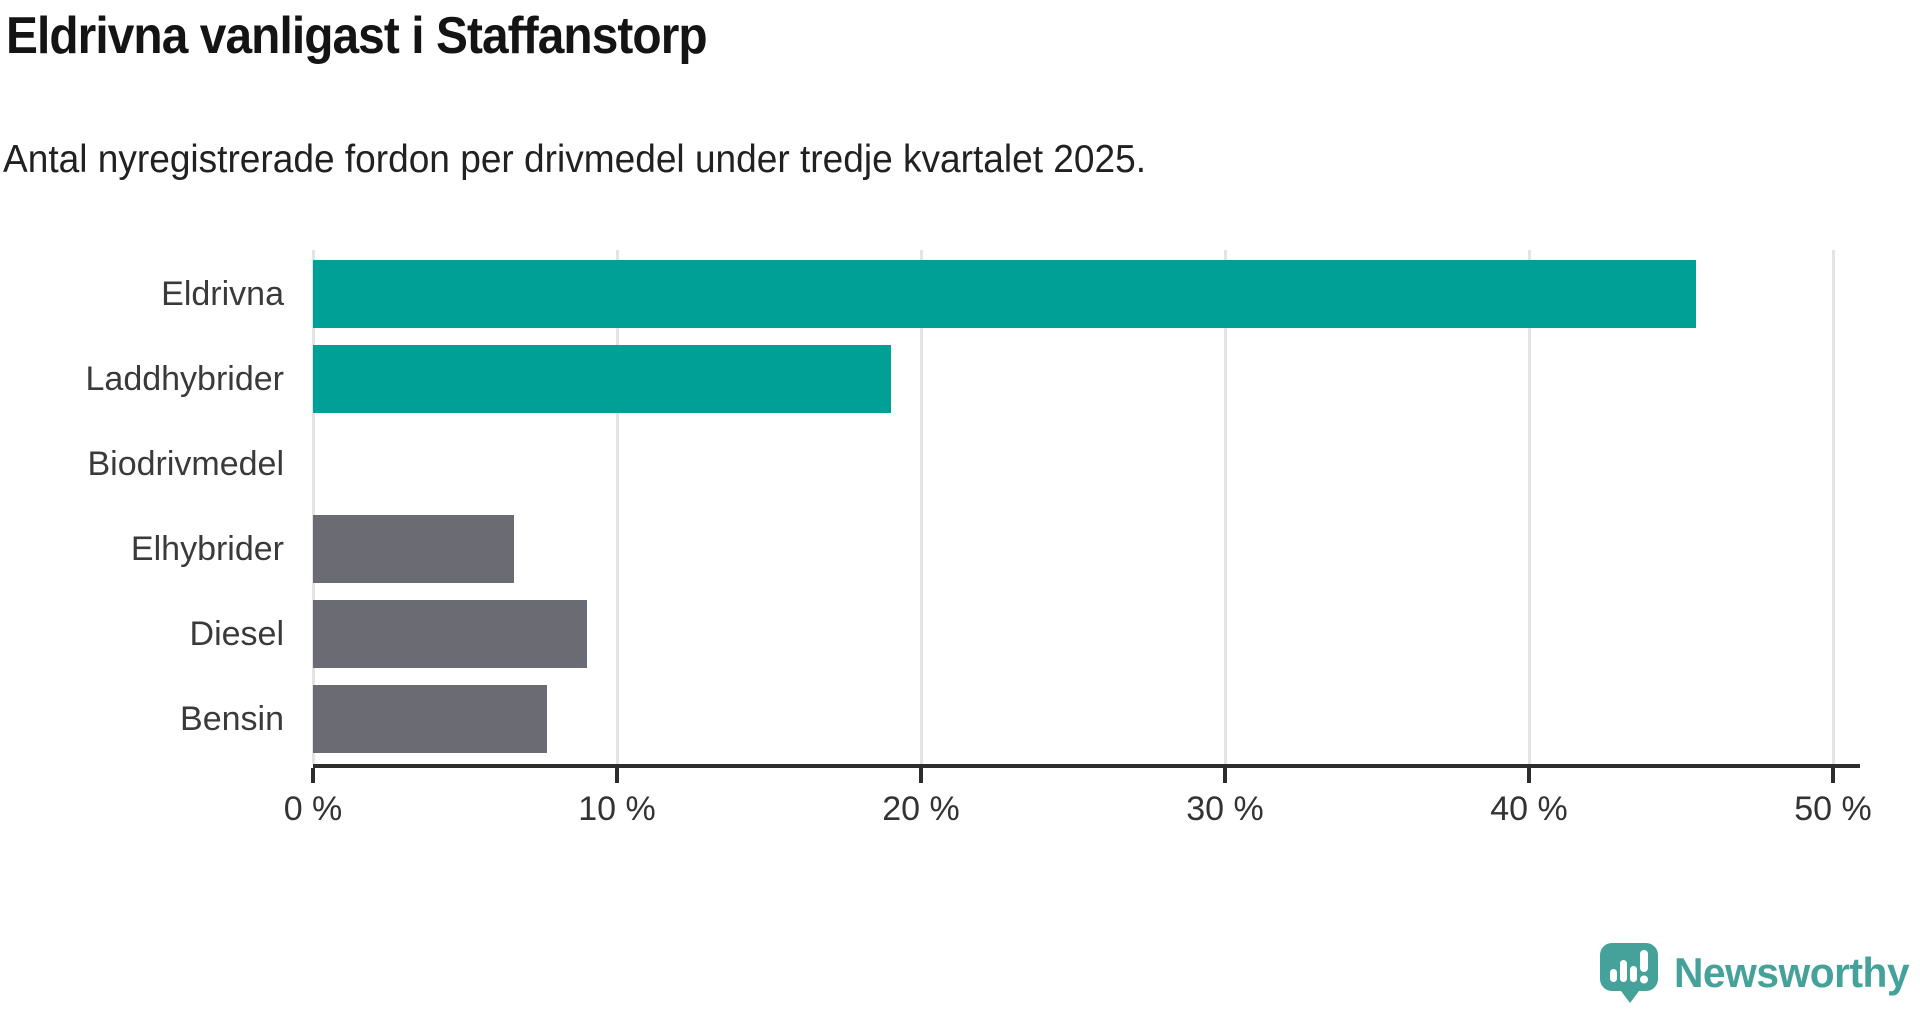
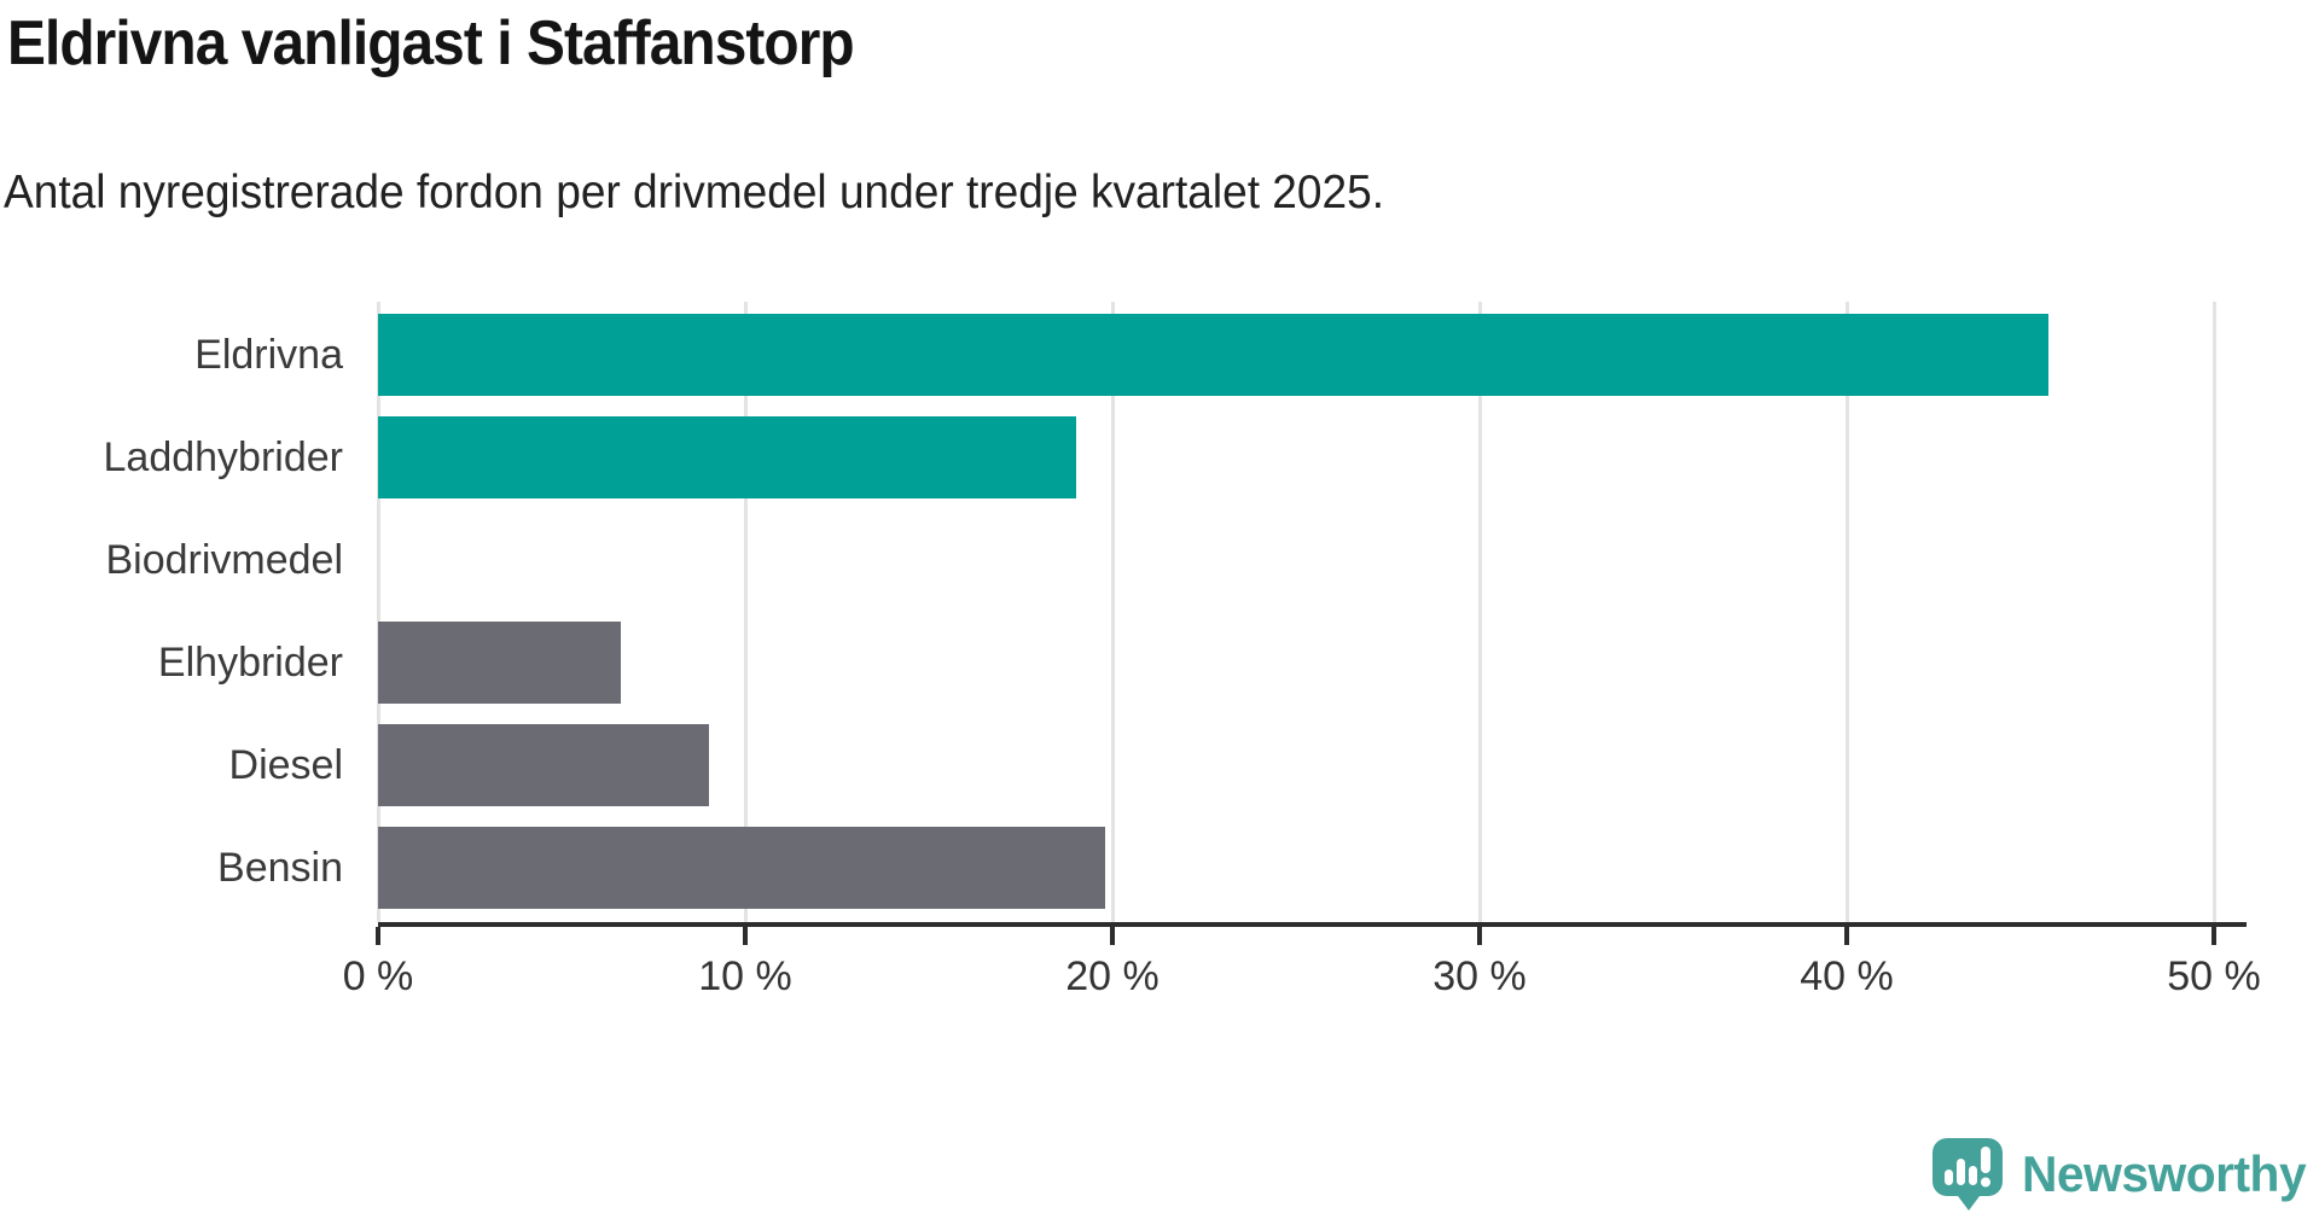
Bensin: 7.7% -> 19.8%
